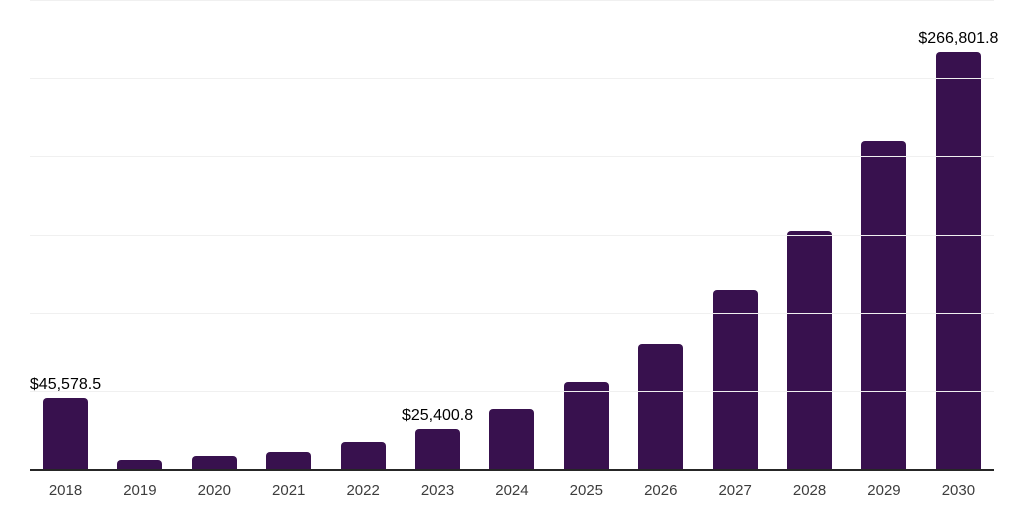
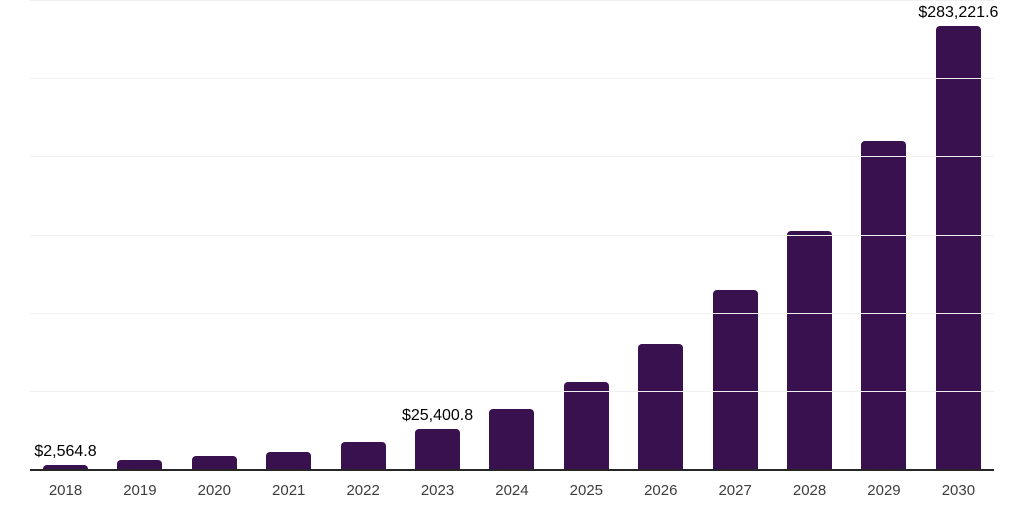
2018: $45,578.5 -> $2,564.8
2030: $266,801.8 -> $283,221.6
